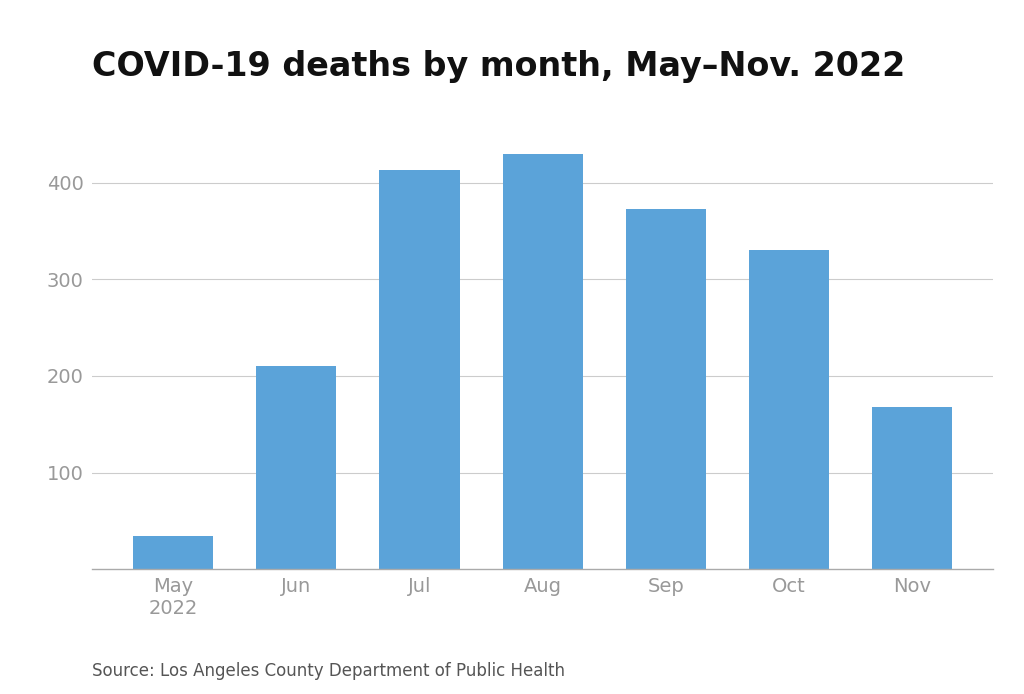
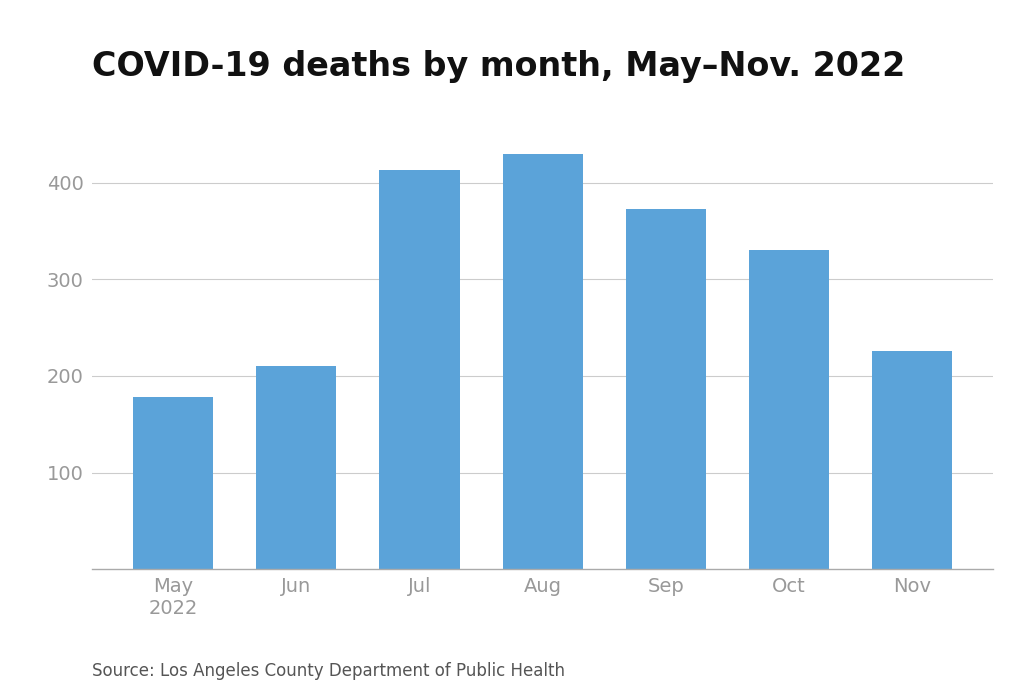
May 2022: 34 -> 178
Nov: 168 -> 226
